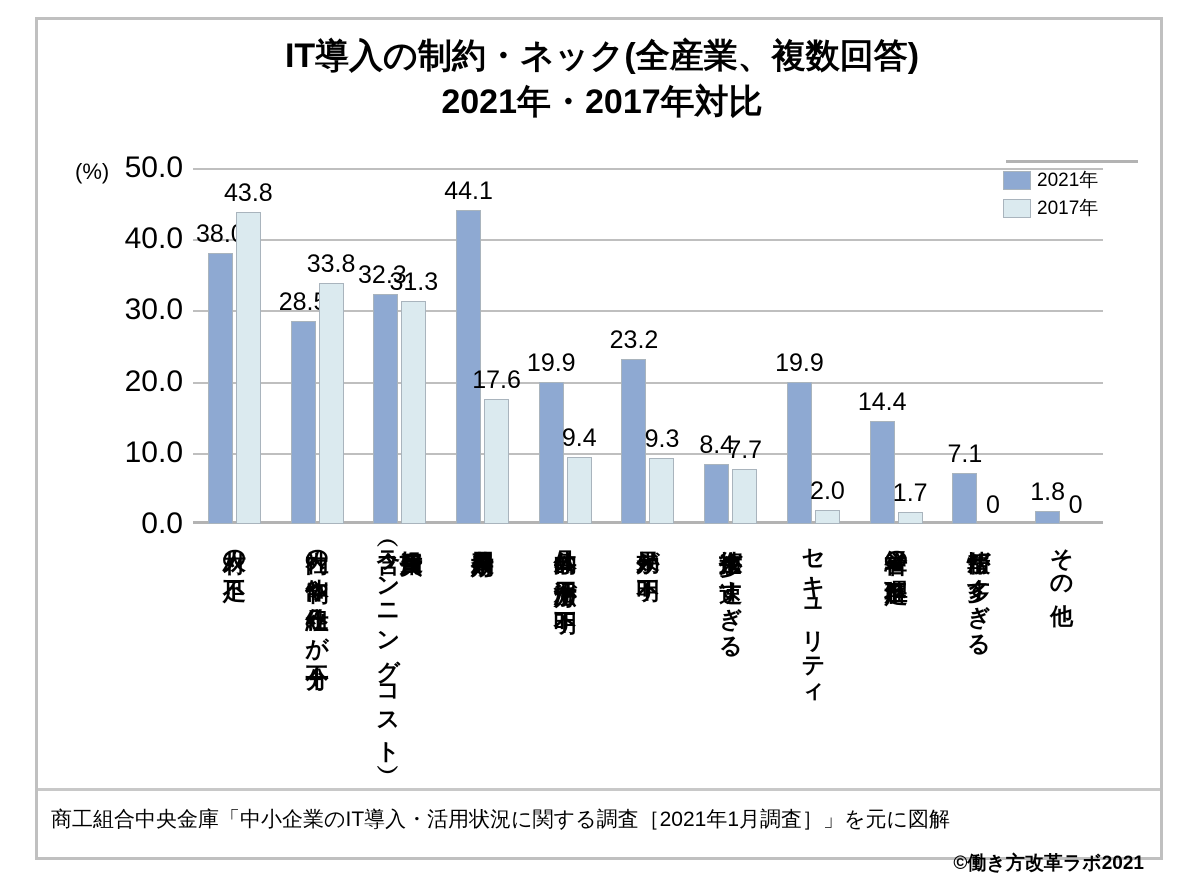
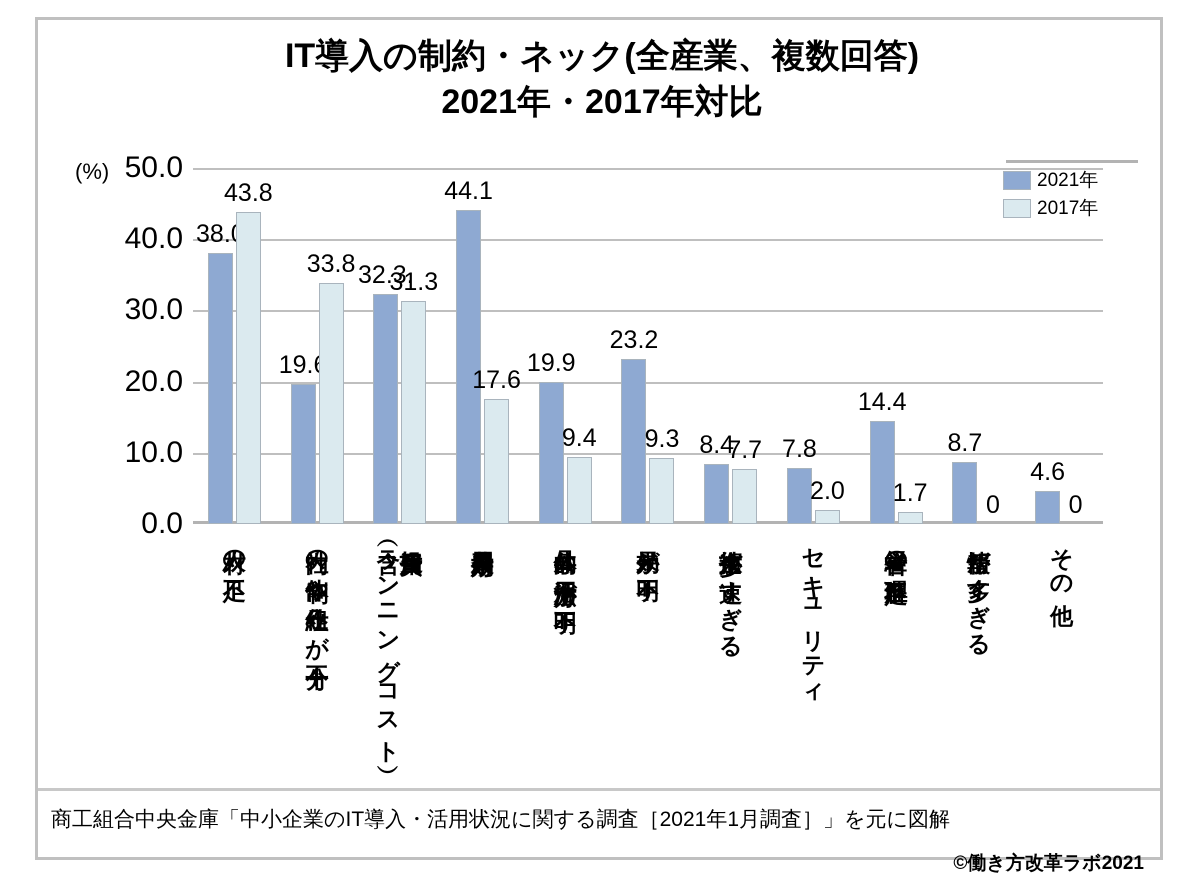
2021年/社内の体制や仕組みが不十分: 28.5 -> 19.6
2021年/セキュリティ: 19.9 -> 7.8
2021年/情報が多すぎる: 7.1 -> 8.7
2021年/その他: 1.8 -> 4.6
